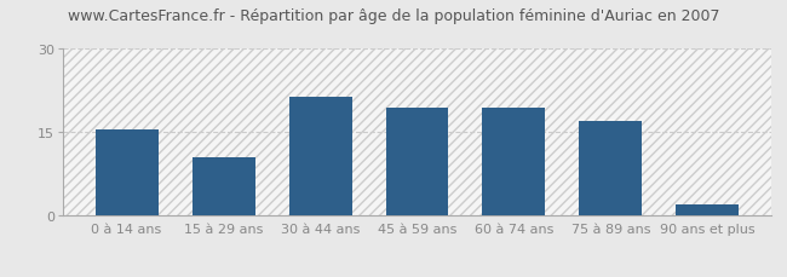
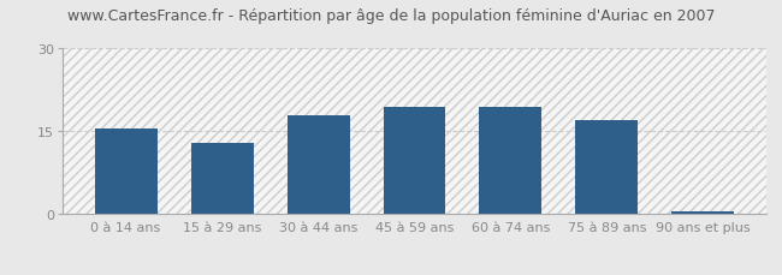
15 à 29 ans: 10.5 -> 13.0
30 à 44 ans: 21.5 -> 18.0
90 ans et plus: 2.0 -> 0.5
